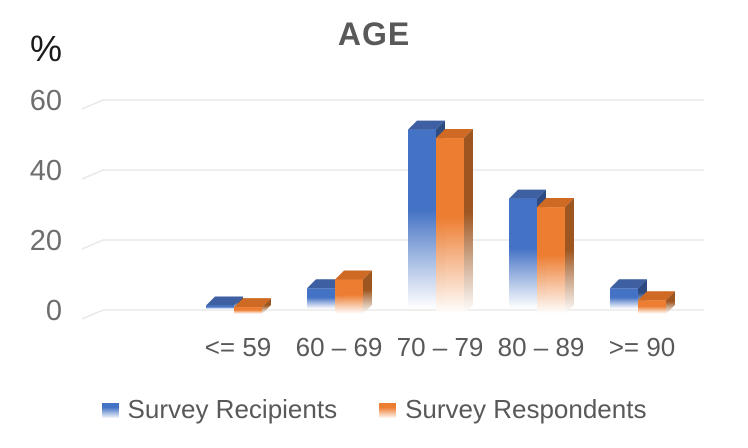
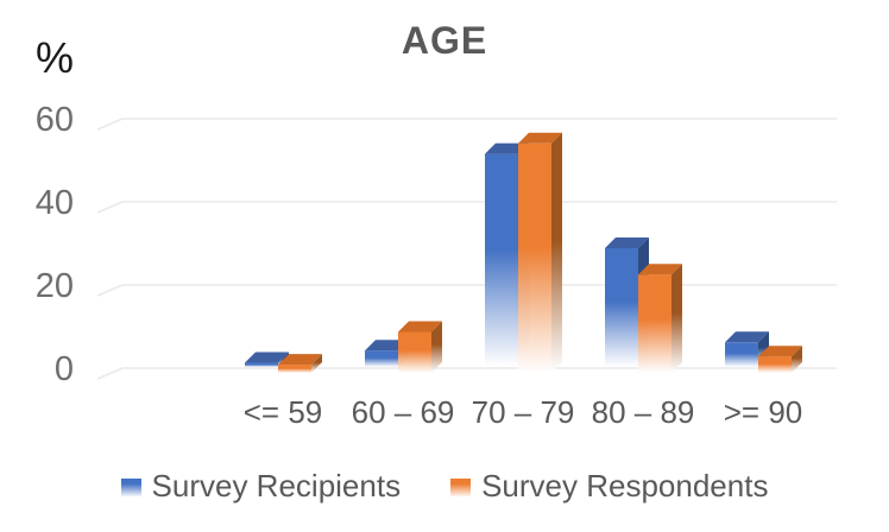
Survey Recipients/60 – 69: 6 -> 4
Survey Respondents/70 – 79: 51 -> 56
Survey Recipients/80 – 89: 32 -> 29
Survey Respondents/80 – 89: 31 -> 24
